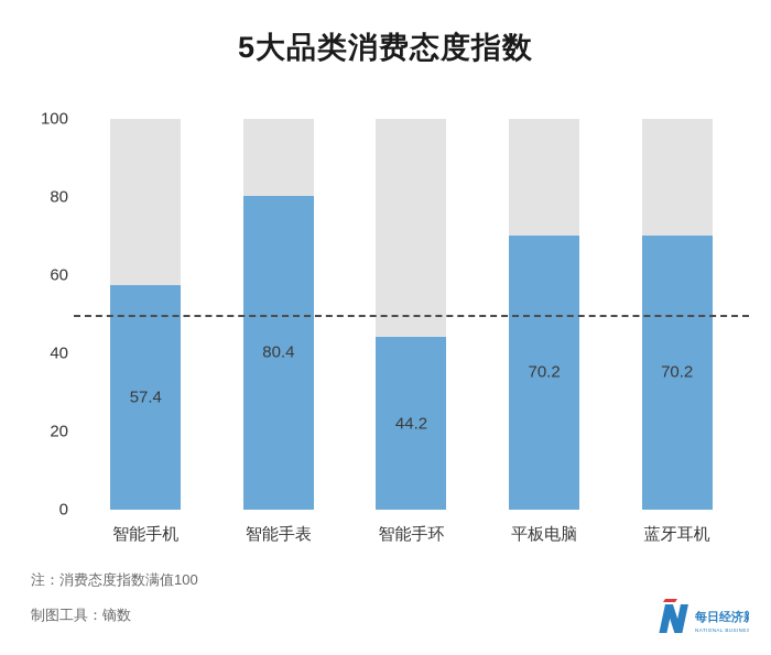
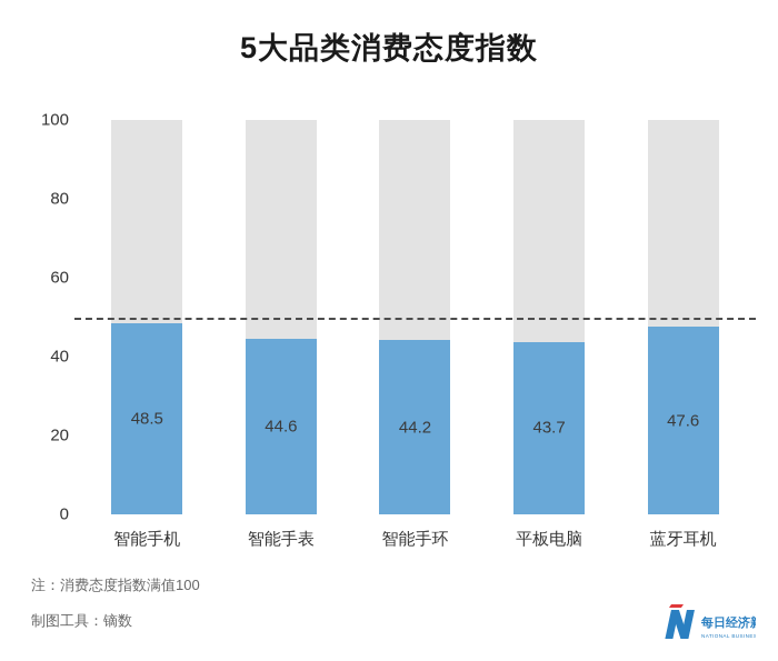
智能手机: 57.4 -> 48.5
智能手表: 80.4 -> 44.6
平板电脑: 70.2 -> 43.7
蓝牙耳机: 70.2 -> 47.6
